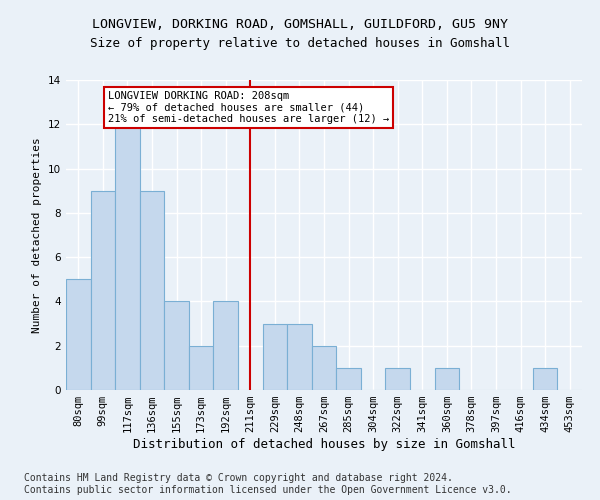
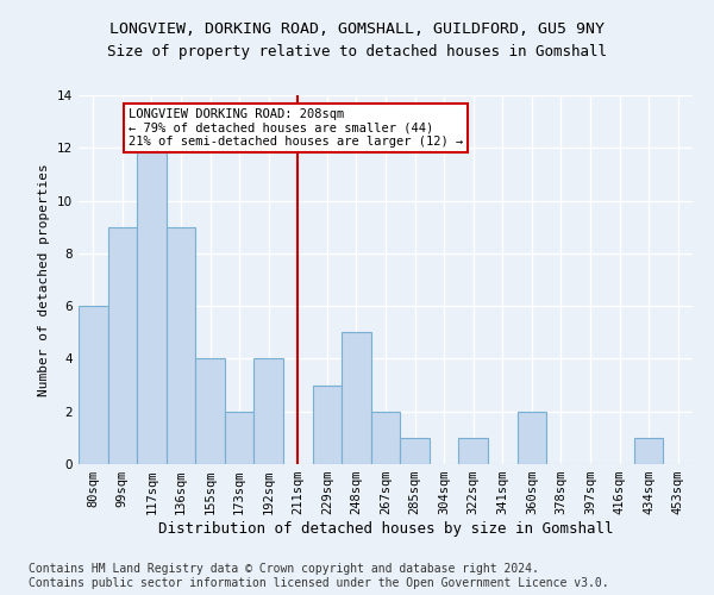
80sqm: 5 -> 6
248sqm: 3 -> 5
360sqm: 1 -> 2
